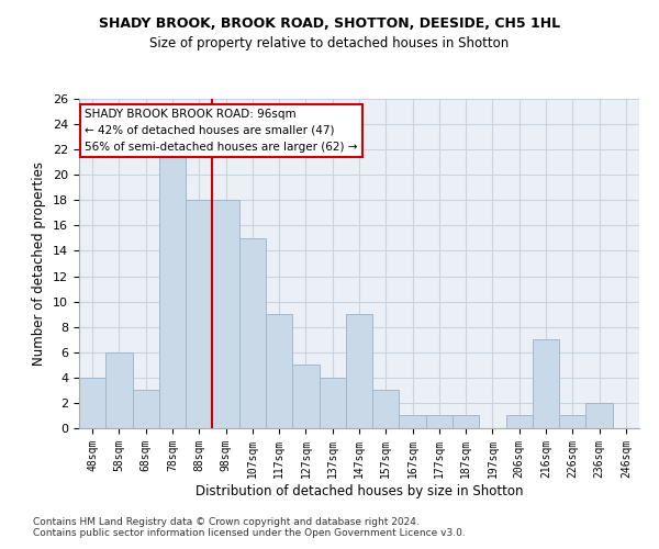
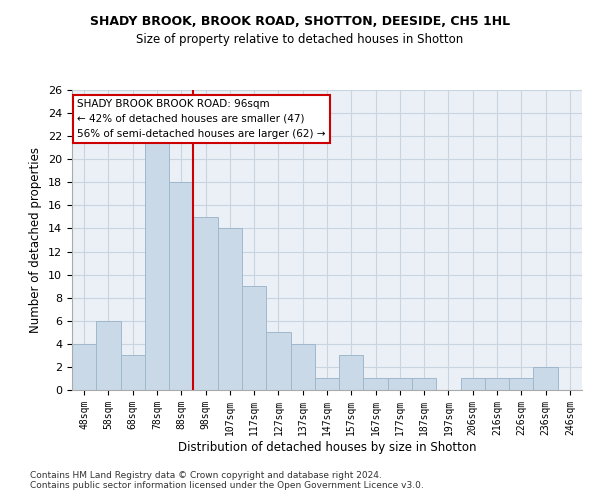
98sqm: 18 -> 15
107sqm: 15 -> 14
147sqm: 9 -> 1
216sqm: 7 -> 1
